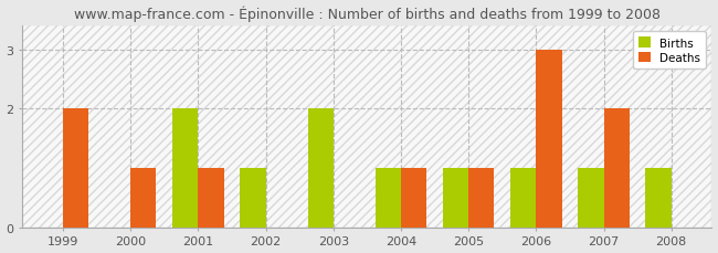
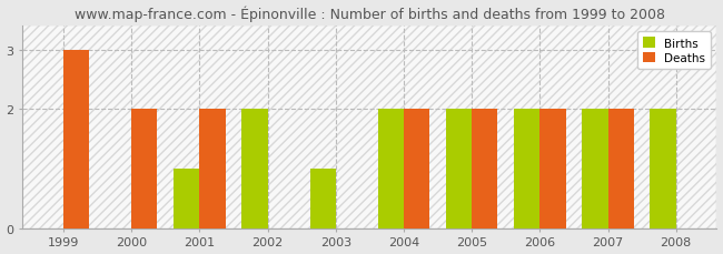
Deaths/1999: 2 -> 3
Deaths/2000: 1 -> 2
Births/2001: 2 -> 1
Deaths/2001: 1 -> 2
Births/2002: 1 -> 2
Births/2003: 2 -> 1
Births/2004: 1 -> 2
Deaths/2004: 1 -> 2
Births/2005: 1 -> 2
Deaths/2005: 1 -> 2
Births/2006: 1 -> 2
Deaths/2006: 3 -> 2
Births/2007: 1 -> 2
Births/2008: 1 -> 2
